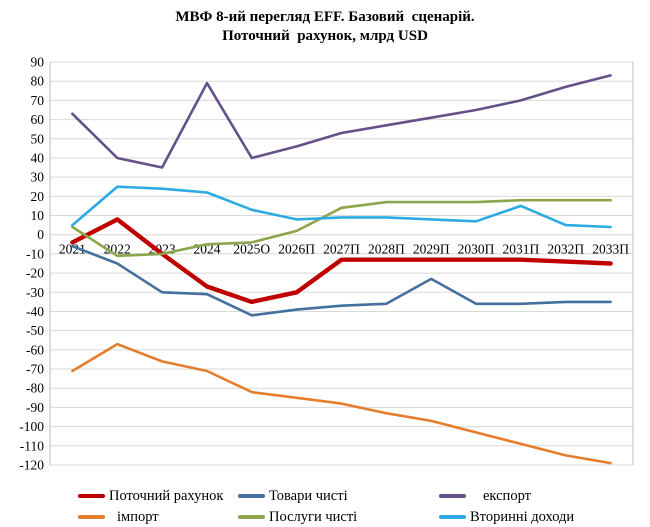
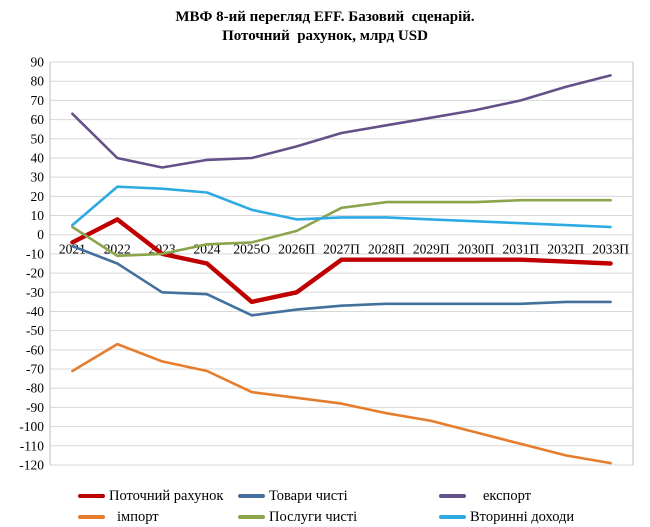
Поточний рахунок/2024: -27 -> -15
експорт/2024: 79 -> 39
Товари чисті/2029П: -23 -> -36
Вторинні доходи/2031П: 15 -> 6
